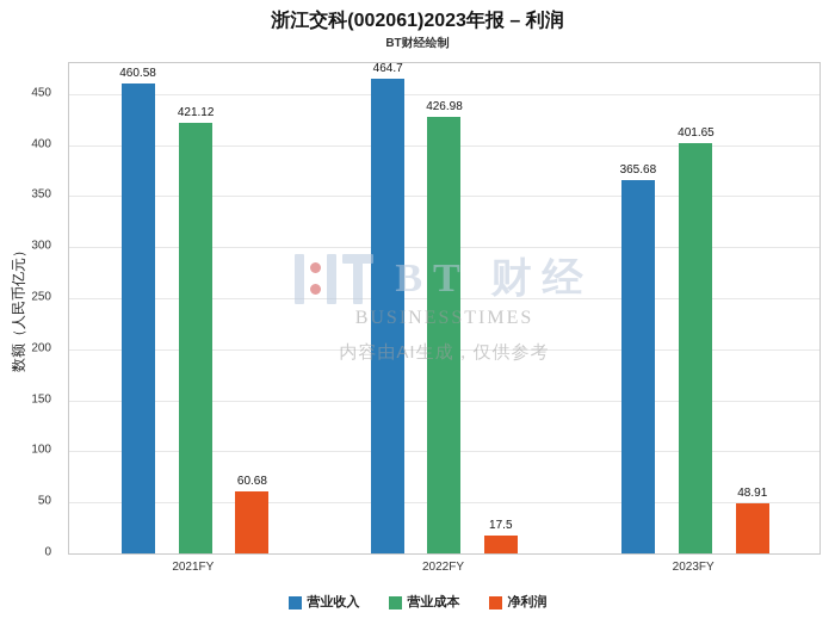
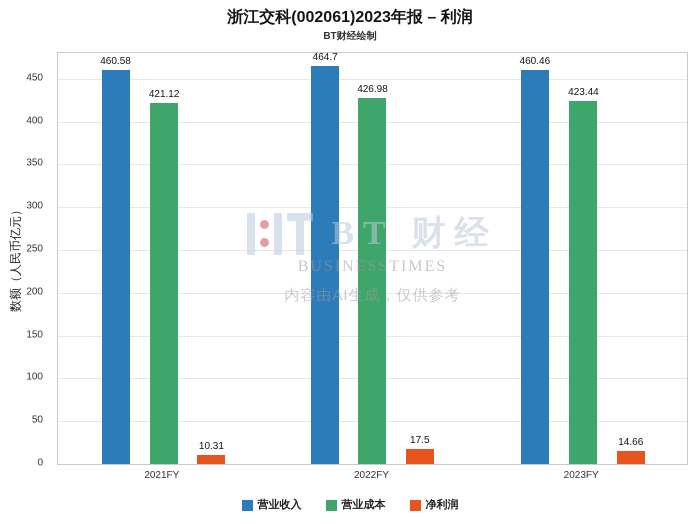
净利润/2021FY: 60.68 -> 10.31
营业收入/2023FY: 365.68 -> 460.46
营业成本/2023FY: 401.65 -> 423.44
净利润/2023FY: 48.91 -> 14.66
